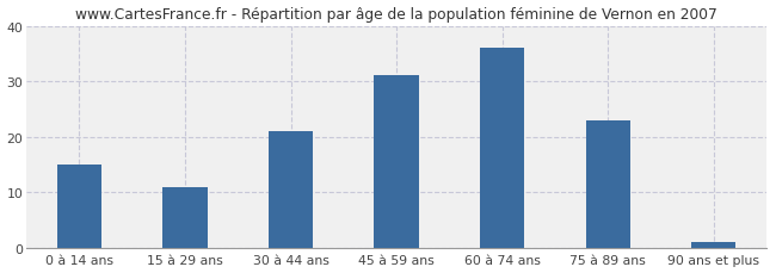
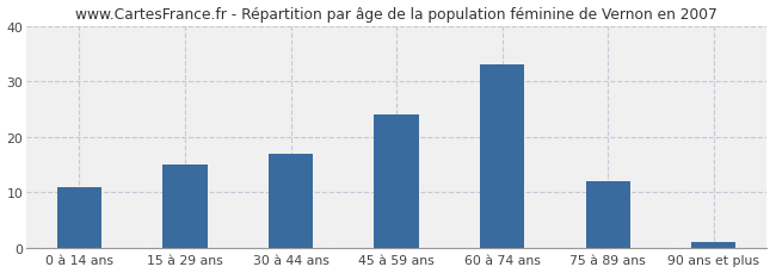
0 à 14 ans: 15 -> 11
15 à 29 ans: 11 -> 15
30 à 44 ans: 21 -> 17
45 à 59 ans: 31 -> 24
60 à 74 ans: 36 -> 33
75 à 89 ans: 23 -> 12
